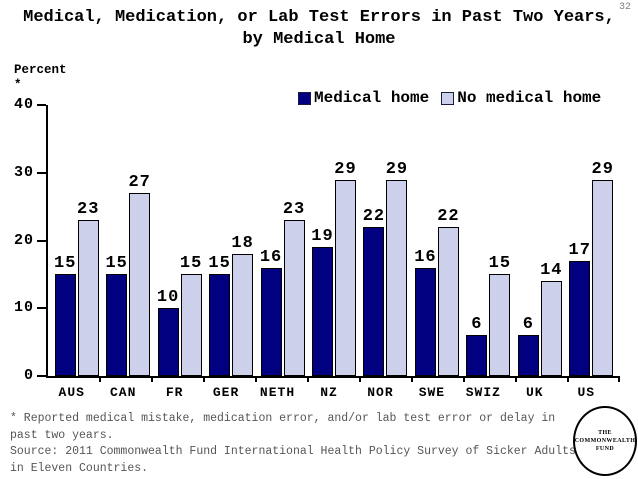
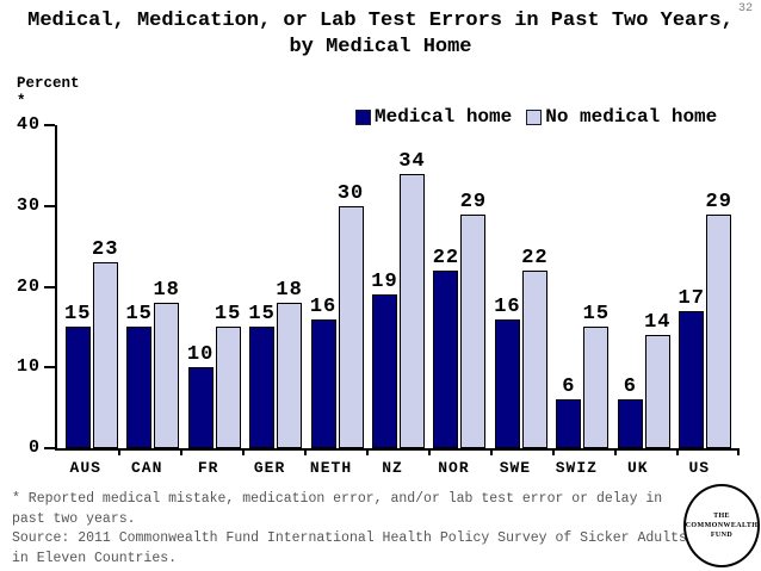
No medical home/CAN: 27 -> 18
No medical home/NETH: 23 -> 30
No medical home/NZ: 29 -> 34
